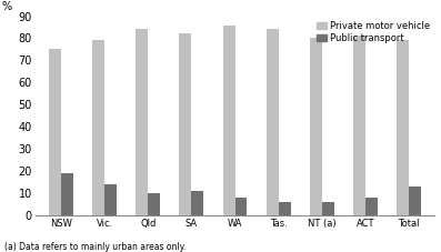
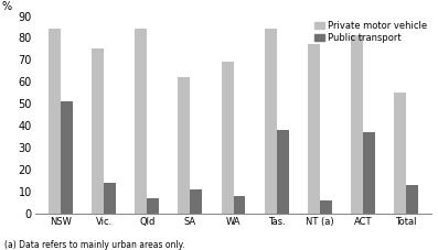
Private motor vehicle/NSW: 75 -> 84
Public transport/NSW: 19 -> 51
Private motor vehicle/Vic.: 79 -> 75
Public transport/Qld: 10 -> 7
Private motor vehicle/SA: 82 -> 62
Private motor vehicle/WA: 86 -> 69
Public transport/Tas.: 6 -> 38
Private motor vehicle/NT (a): 80 -> 77
Public transport/ACT: 8 -> 37
Private motor vehicle/Total: 79 -> 55
